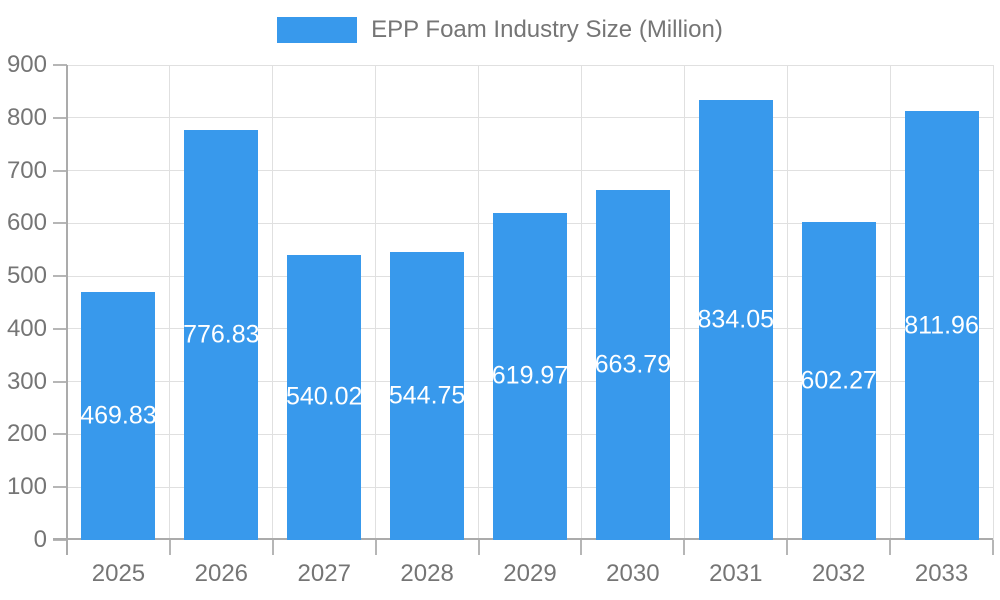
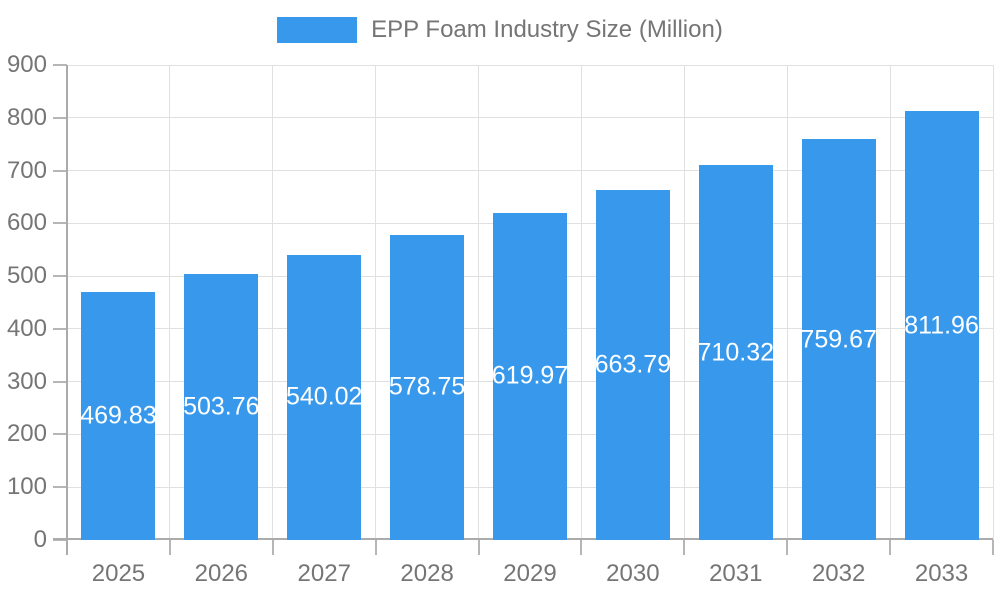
2026: 776.83 -> 503.76
2028: 544.75 -> 578.75
2031: 834.05 -> 710.32
2032: 602.27 -> 759.67
